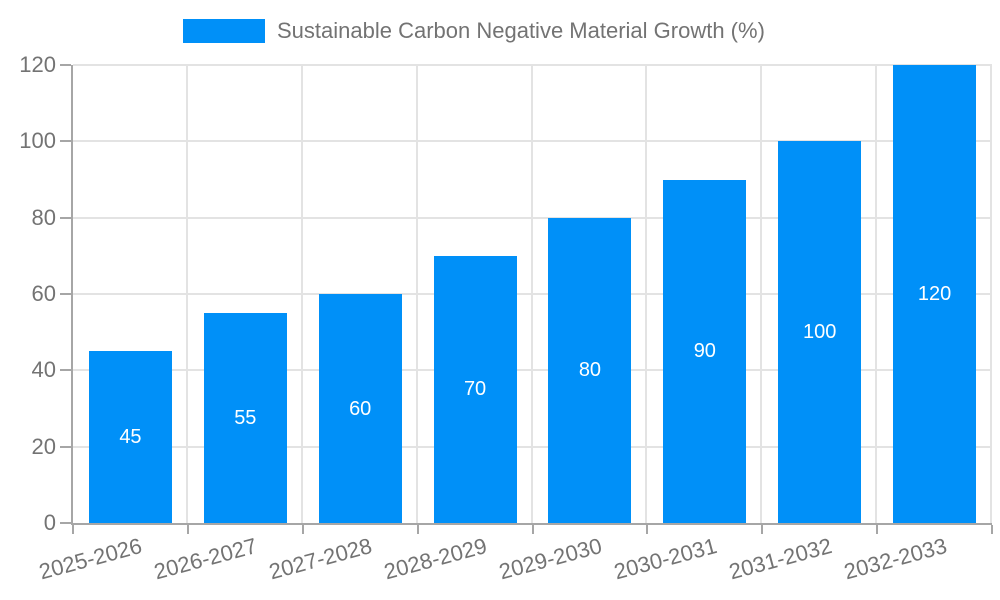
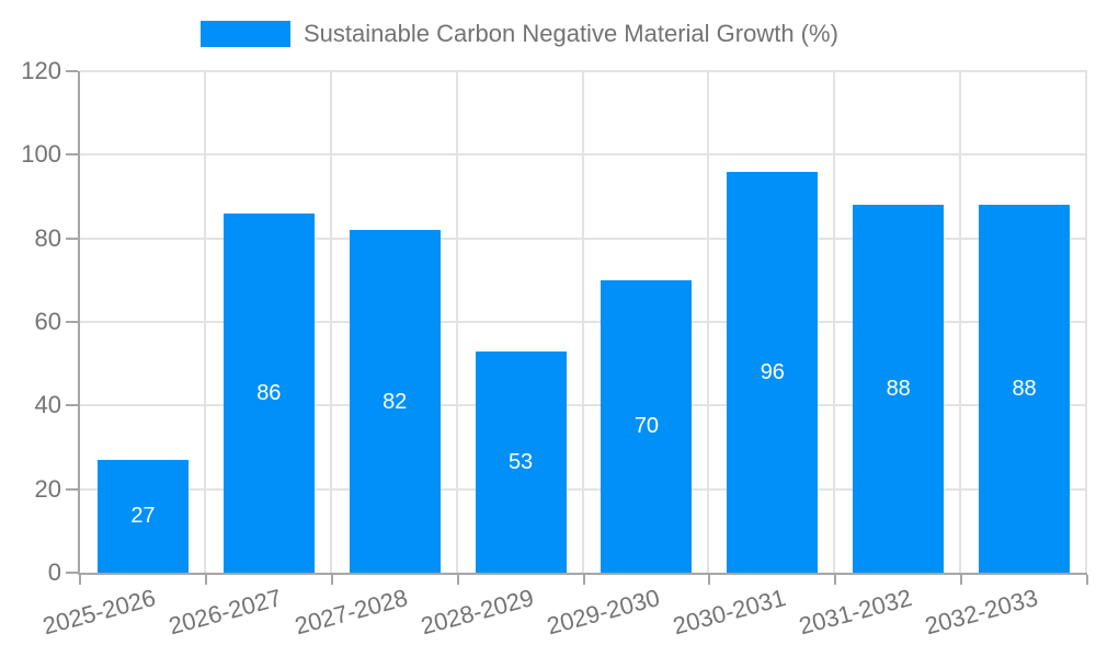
2025-2026: 45 -> 27
2026-2027: 55 -> 86
2027-2028: 60 -> 82
2028-2029: 70 -> 53
2029-2030: 80 -> 70
2030-2031: 90 -> 96
2031-2032: 100 -> 88
2032-2033: 120 -> 88
